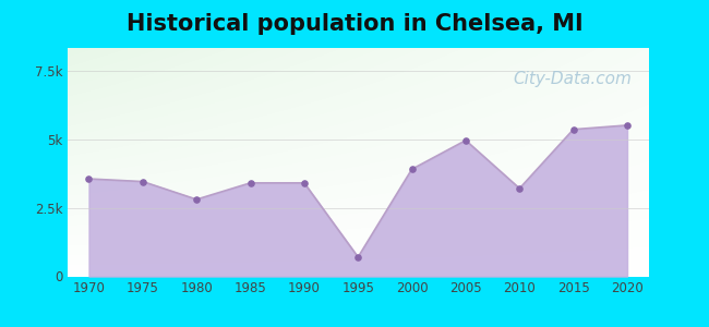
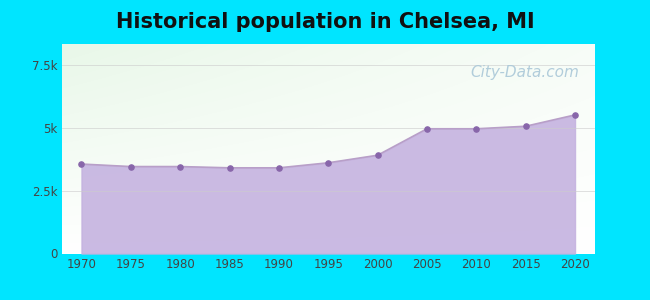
1980: 2.80k -> 3.45k
1995: 0.70k -> 3.60k
2010: 3.20k -> 4.95k
2015: 5.35k -> 5.05k
